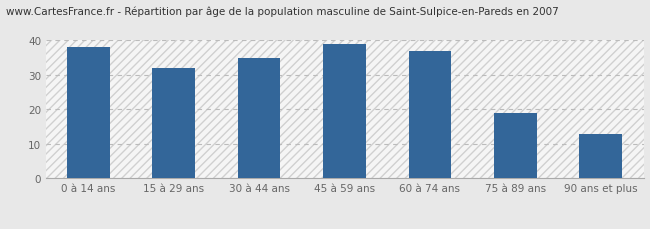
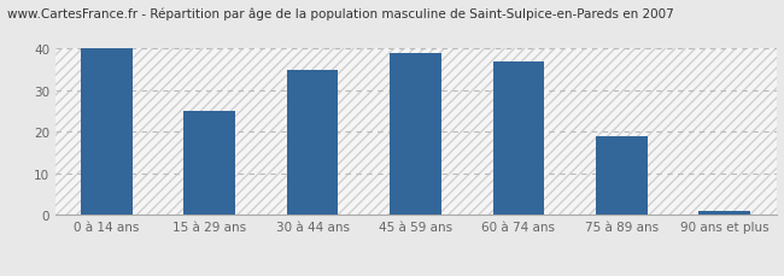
0 à 14 ans: 38 -> 40
15 à 29 ans: 32 -> 25
90 ans et plus: 13 -> 1
